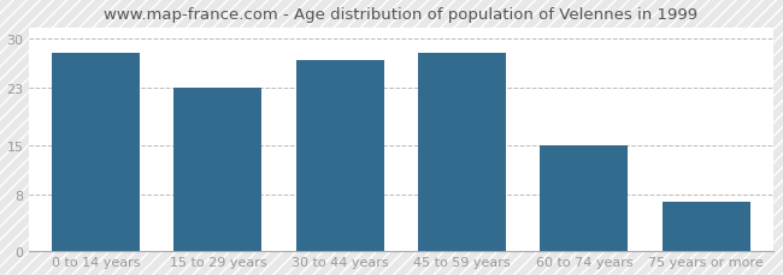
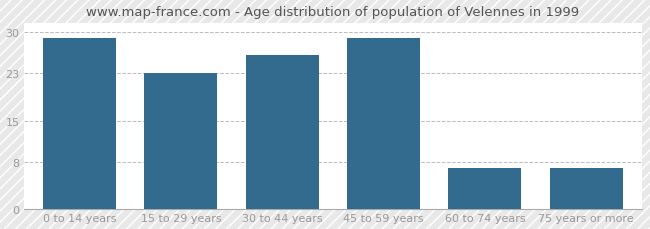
0 to 14 years: 28 -> 29
30 to 44 years: 27 -> 26
45 to 59 years: 28 -> 29
60 to 74 years: 15 -> 7
